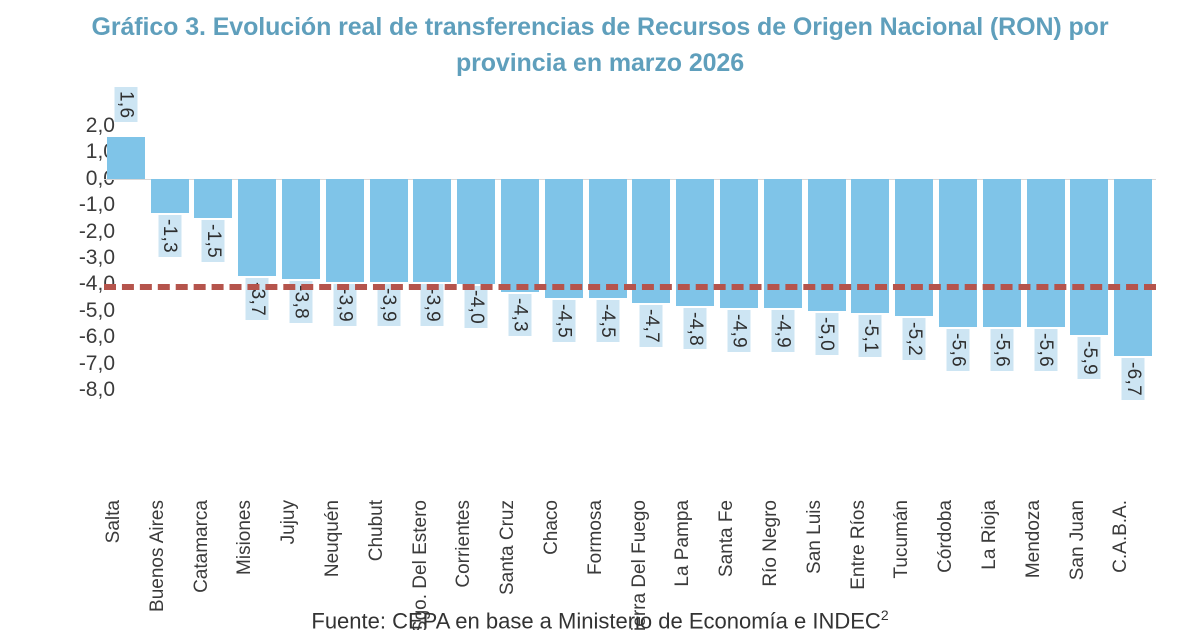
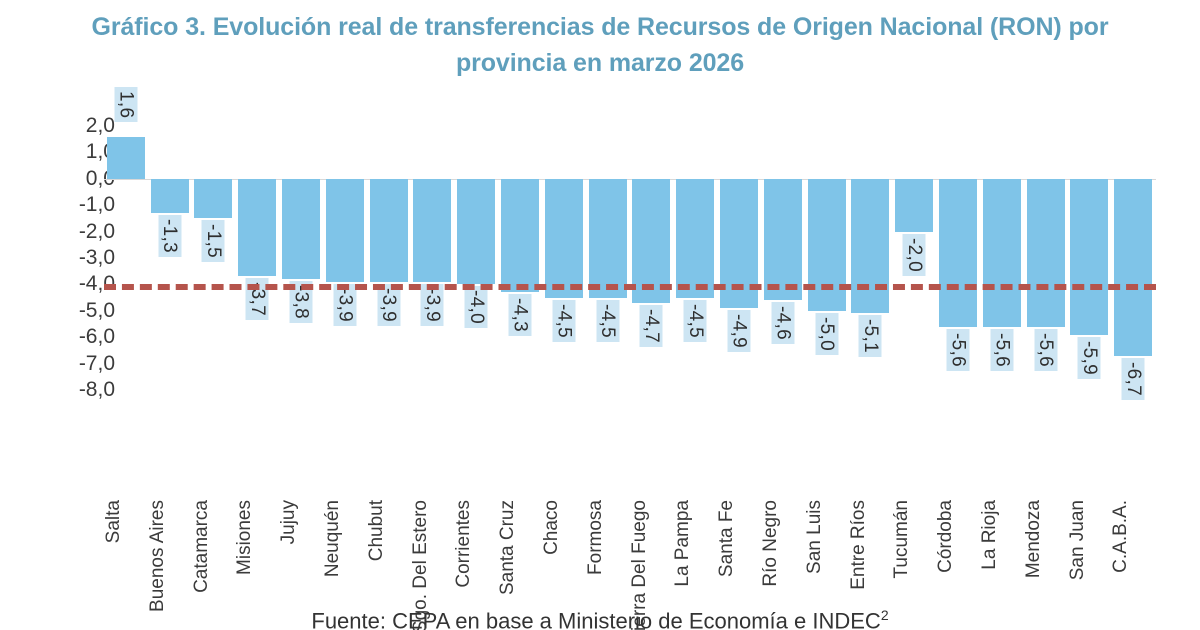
La Pampa: -4,8 -> -4,5
Río Negro: -4,9 -> -4,6
Tucumán: -5,2 -> -2,0
